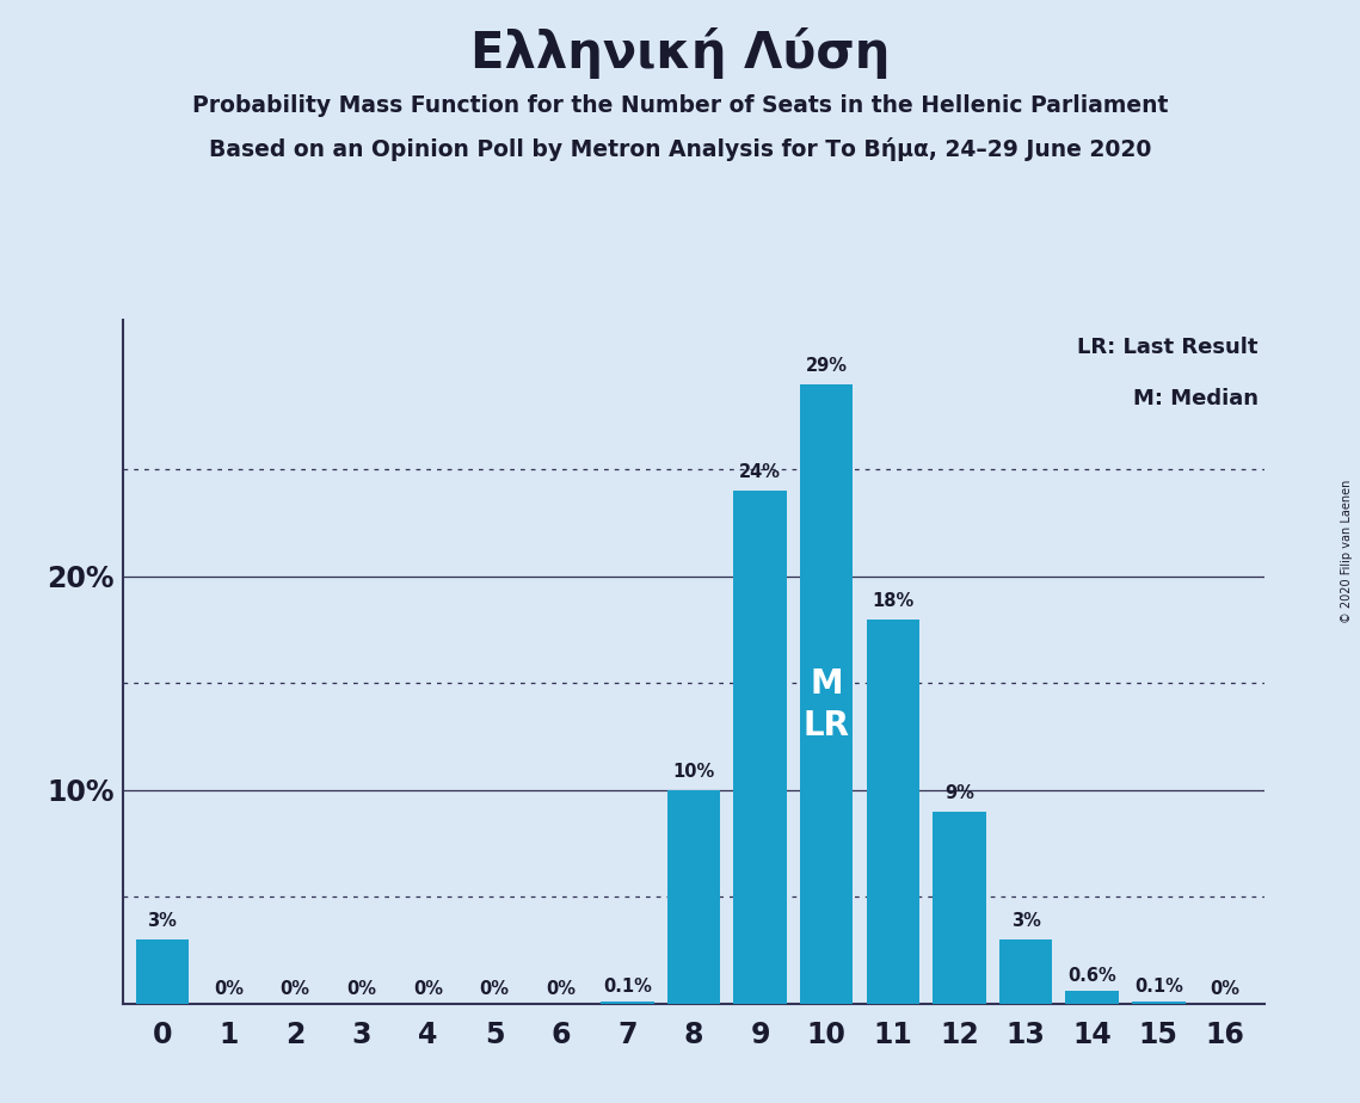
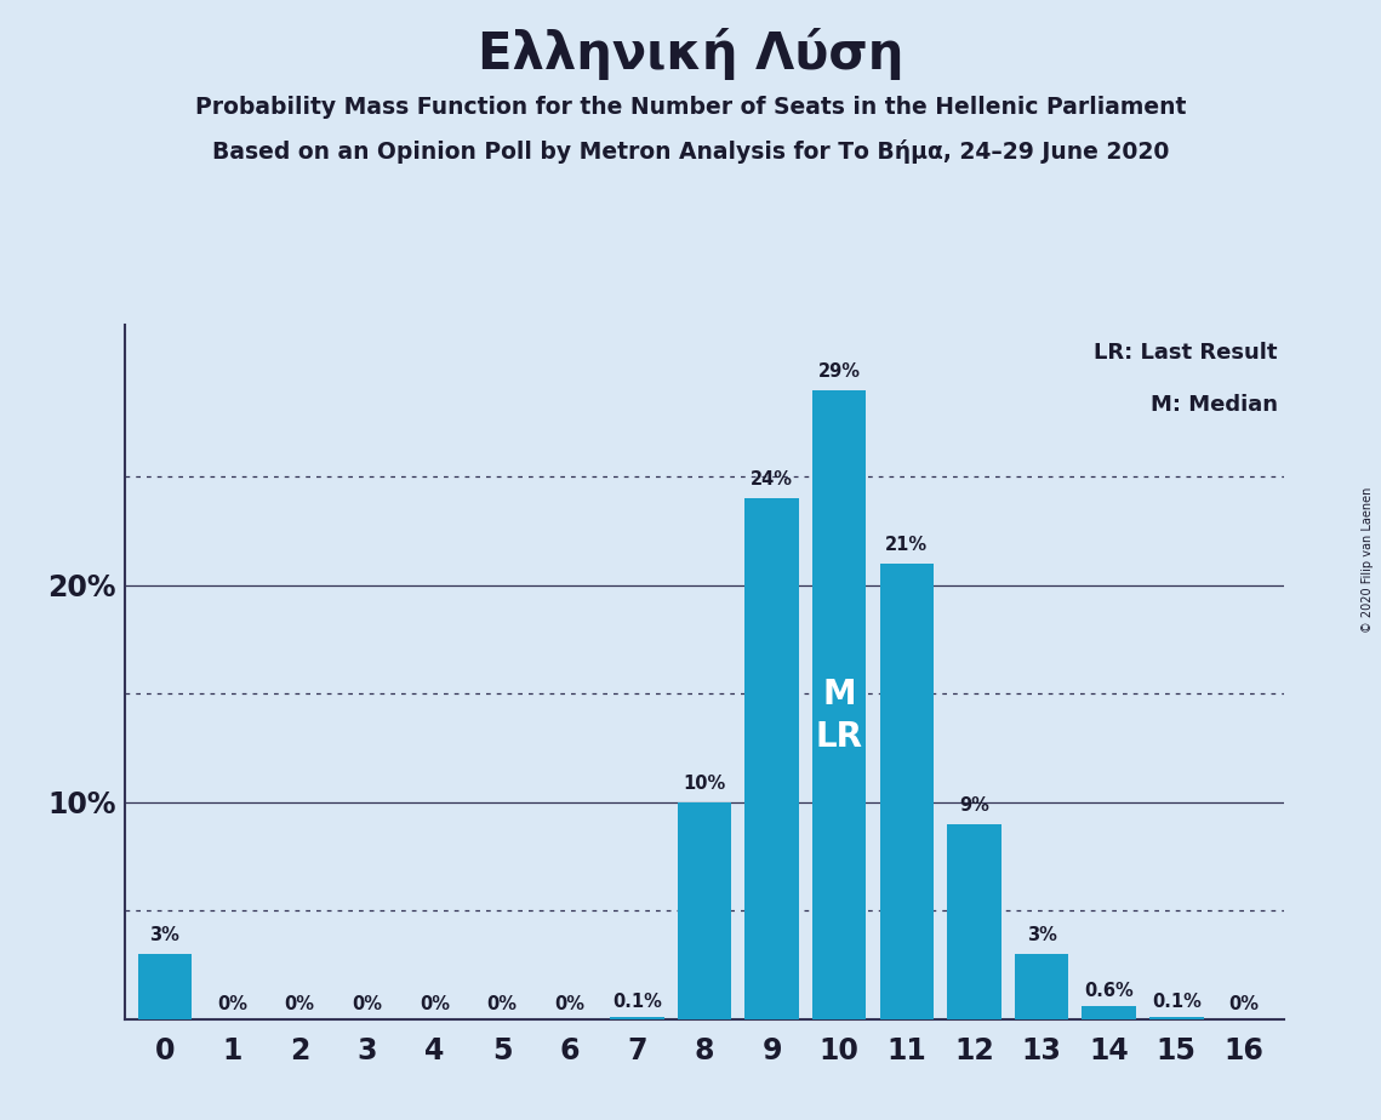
11: 18% -> 21%
